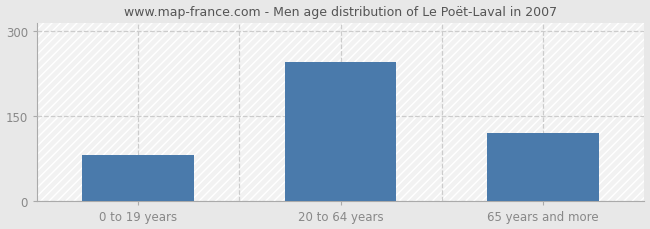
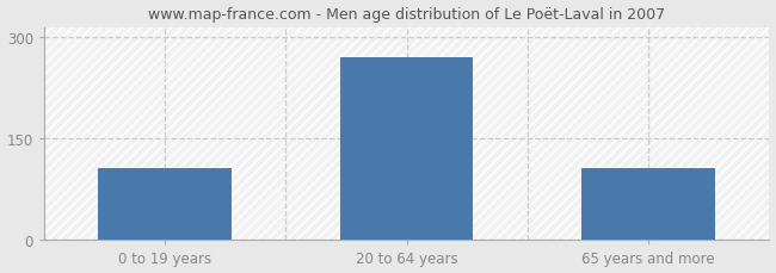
0 to 19 years: 82 -> 107
20 to 64 years: 246 -> 270
65 years and more: 120 -> 107
